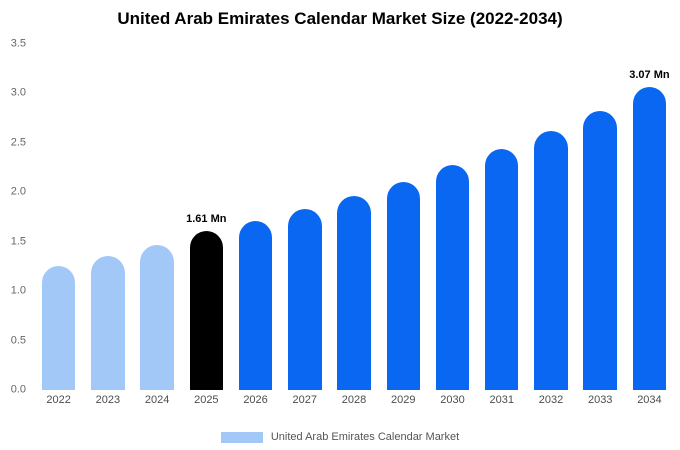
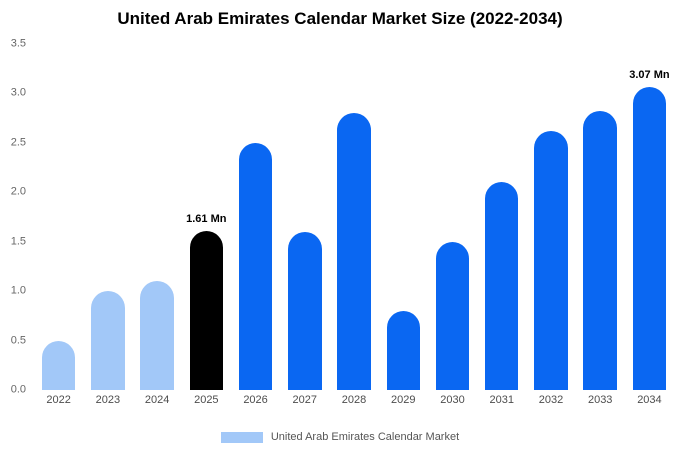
2022: 1.2 -> 0.5
2023: 1.4 -> 1.0
2024: 1.5 -> 1.1
2026: 1.7 -> 2.5
2027: 1.8 -> 1.6
2028: 2.0 -> 2.8
2029: 2.1 -> 0.8
2030: 2.3 -> 1.5
2031: 2.4 -> 2.1
